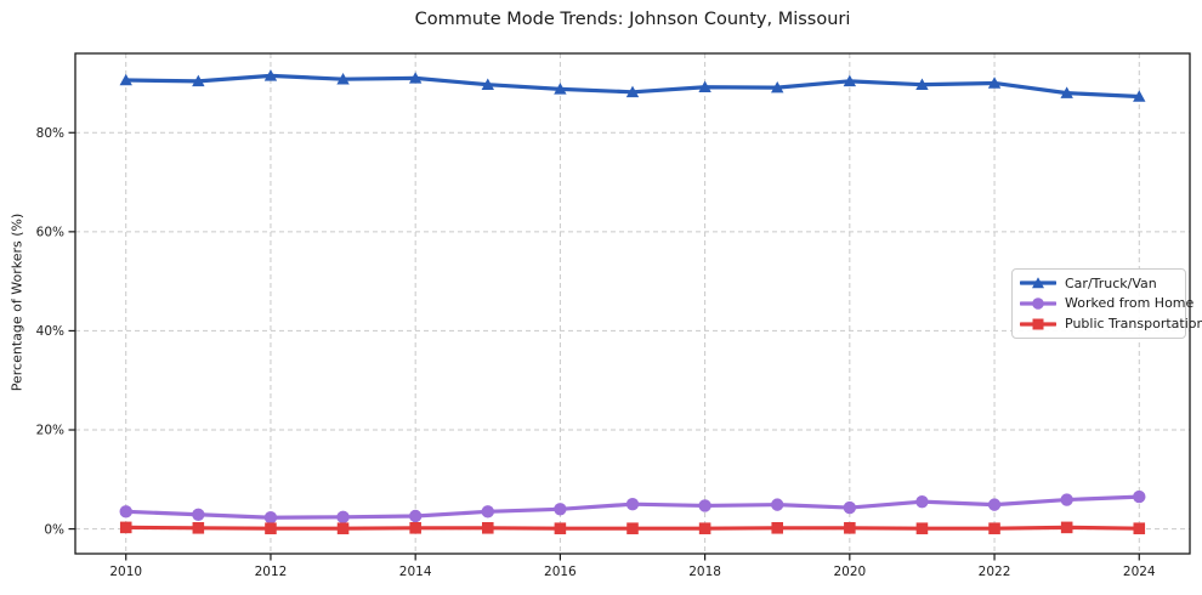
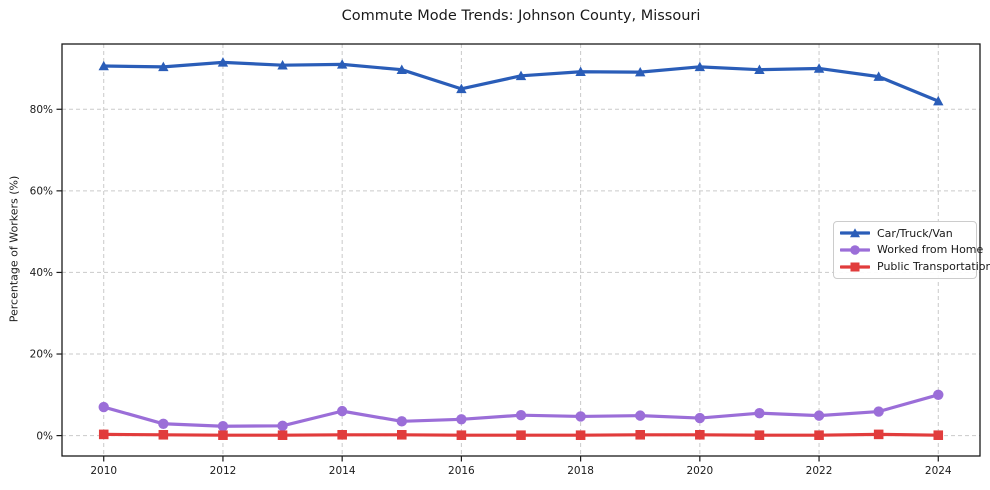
Worked from Home/2010: 4% -> 7%
Worked from Home/2014: 3% -> 6%
Car/Truck/Van/2016: 89% -> 85%
Car/Truck/Van/2024: 87% -> 82%
Worked from Home/2024: 6% -> 10%
